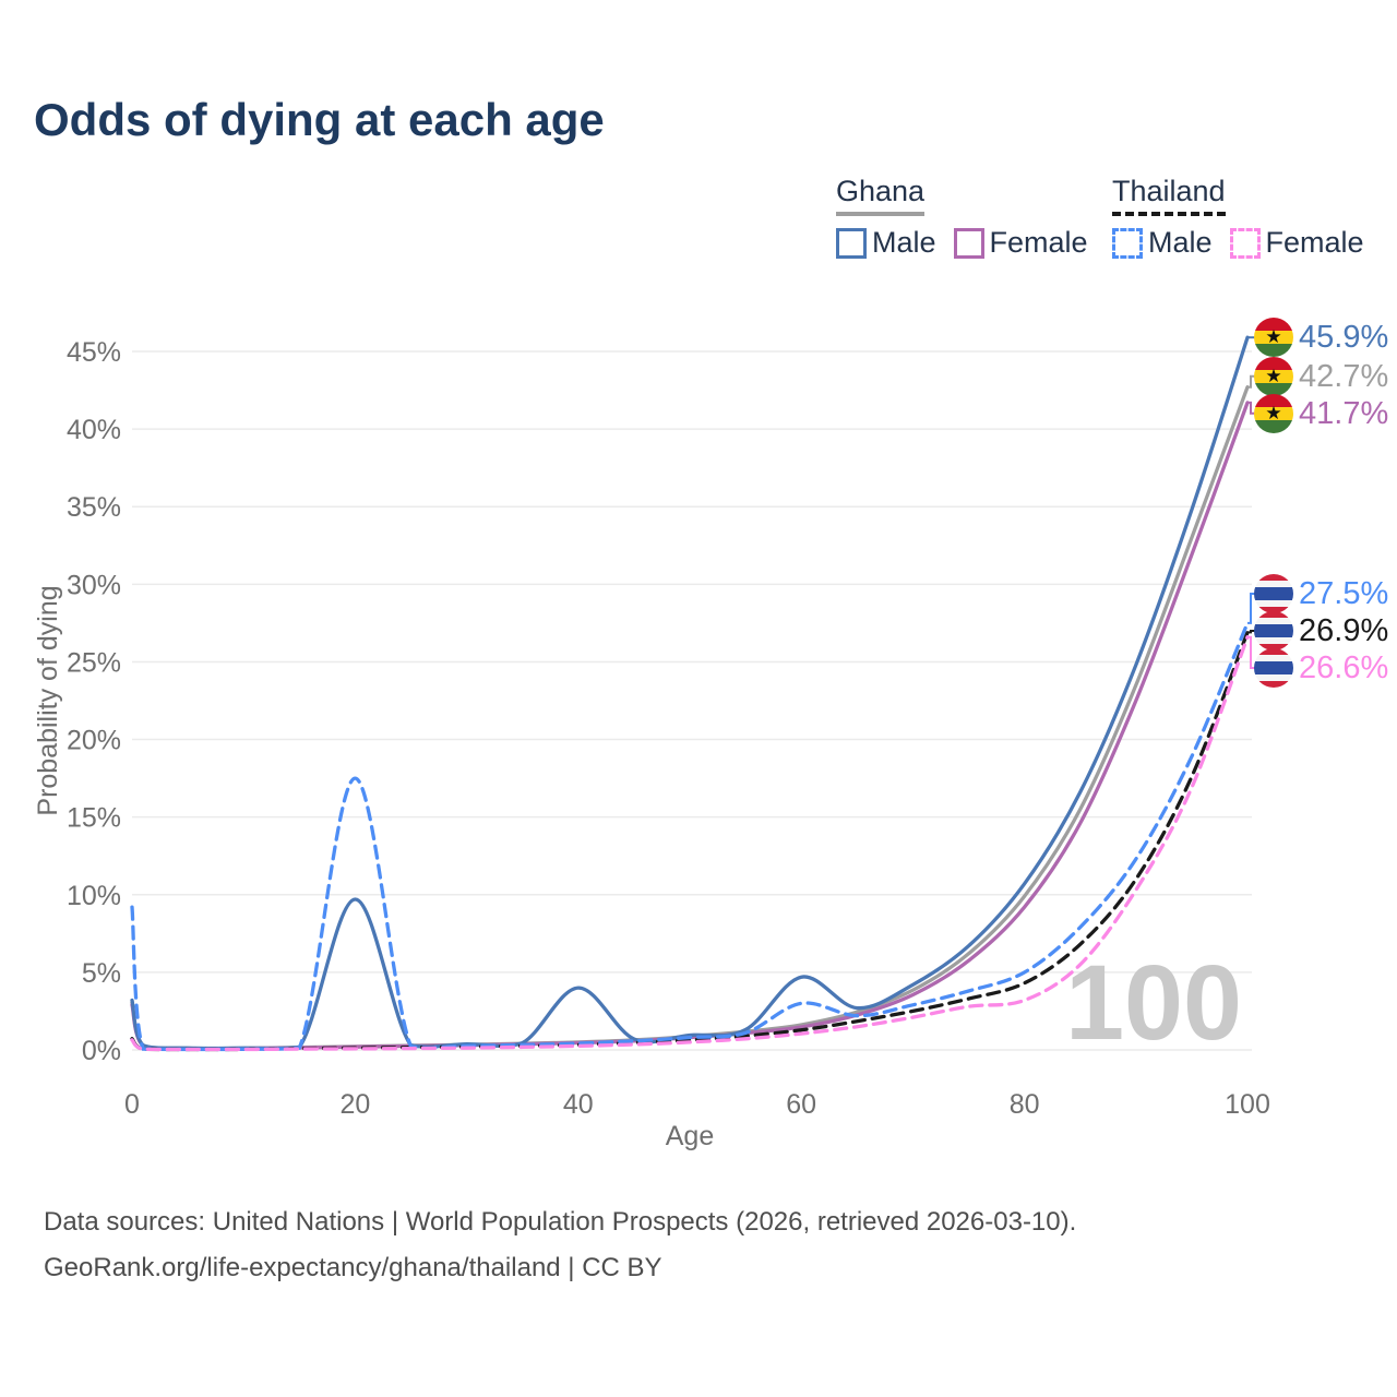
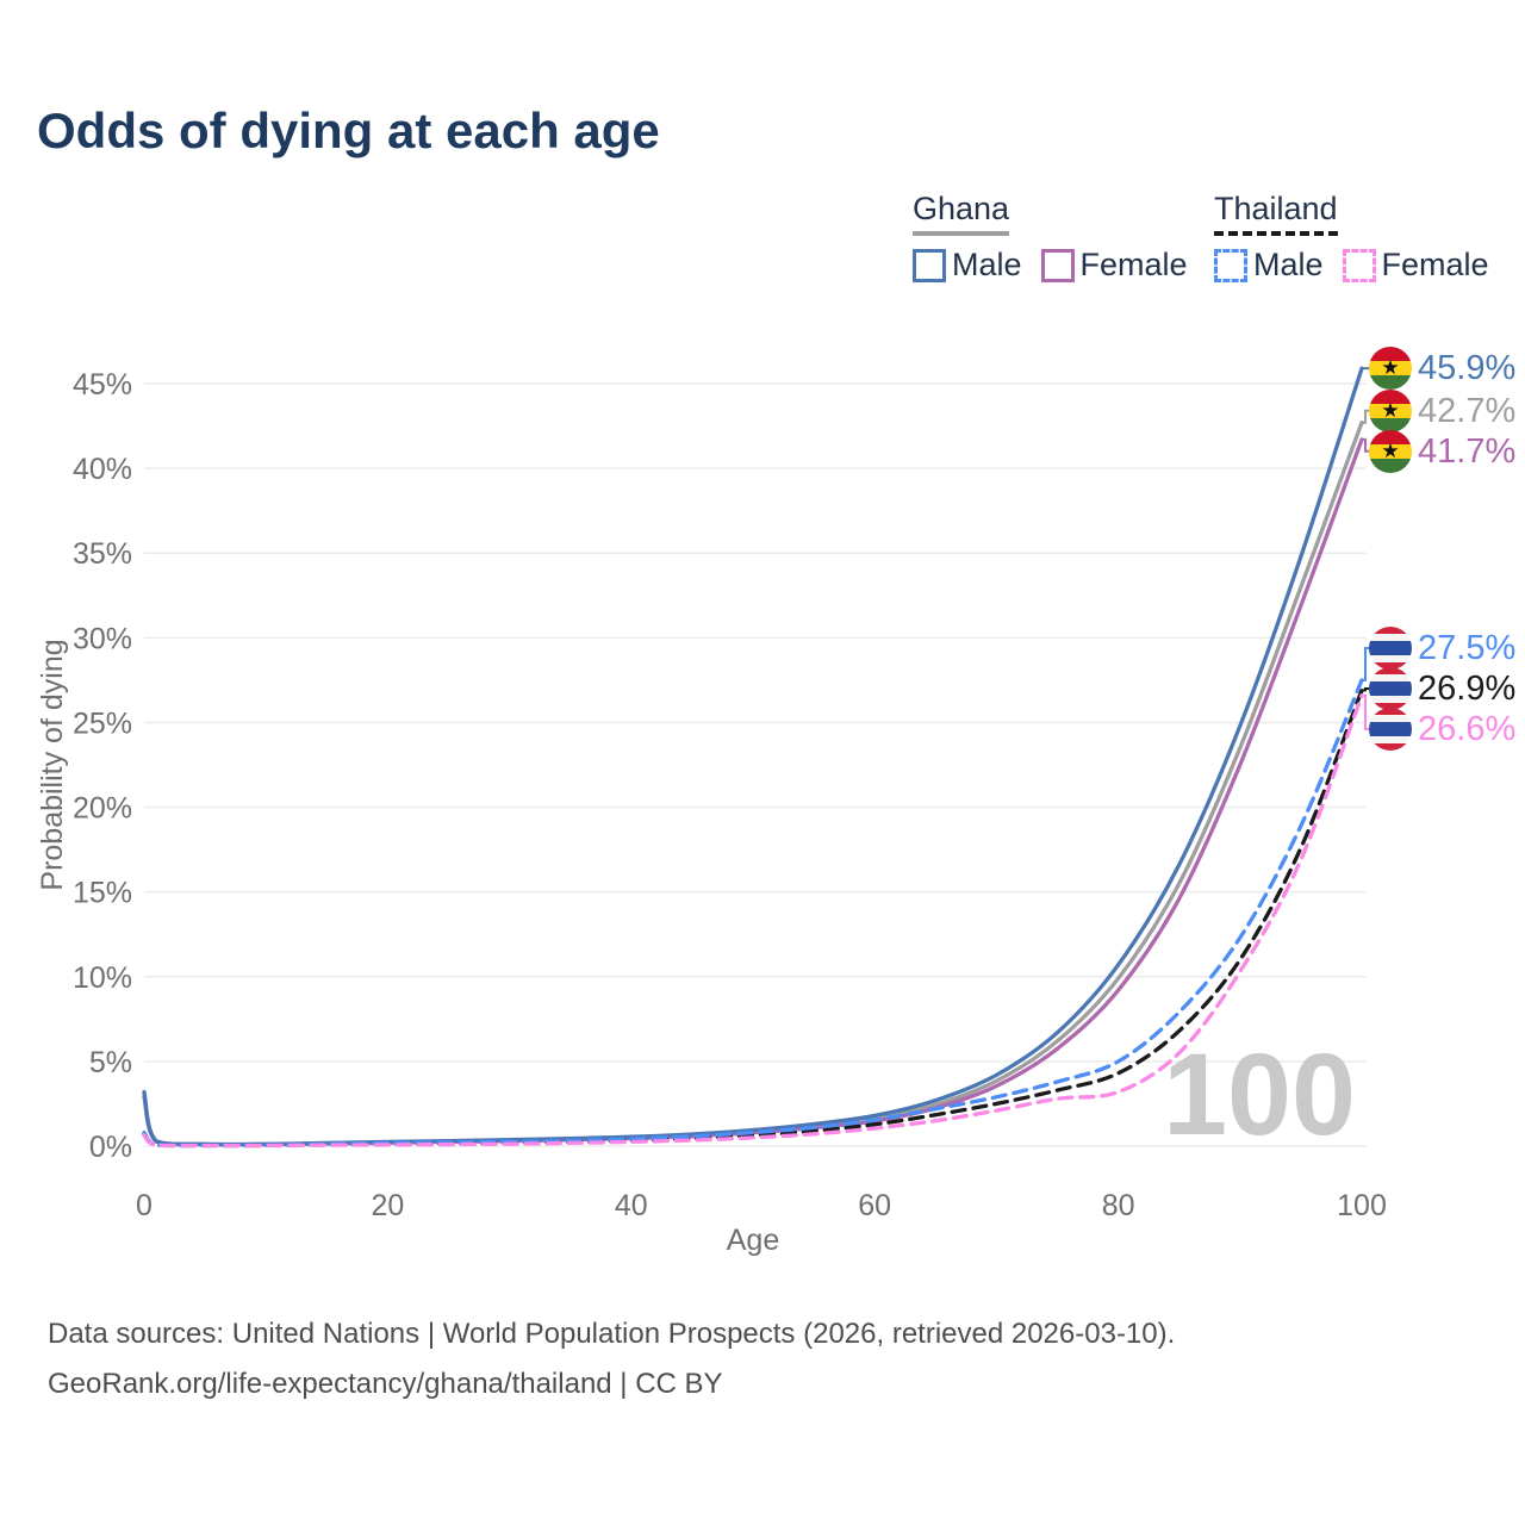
Thailand Male/0: 9.2% -> 0.8%
Ghana Male/20: 9.7% -> 0.2%
Thailand Male/20: 17.5% -> 0.2%
Ghana Male/40: 4.0% -> 0.6%
Ghana Male/60: 4.7% -> 1.8%
Thailand Male/60: 3.0% -> 1.6%
